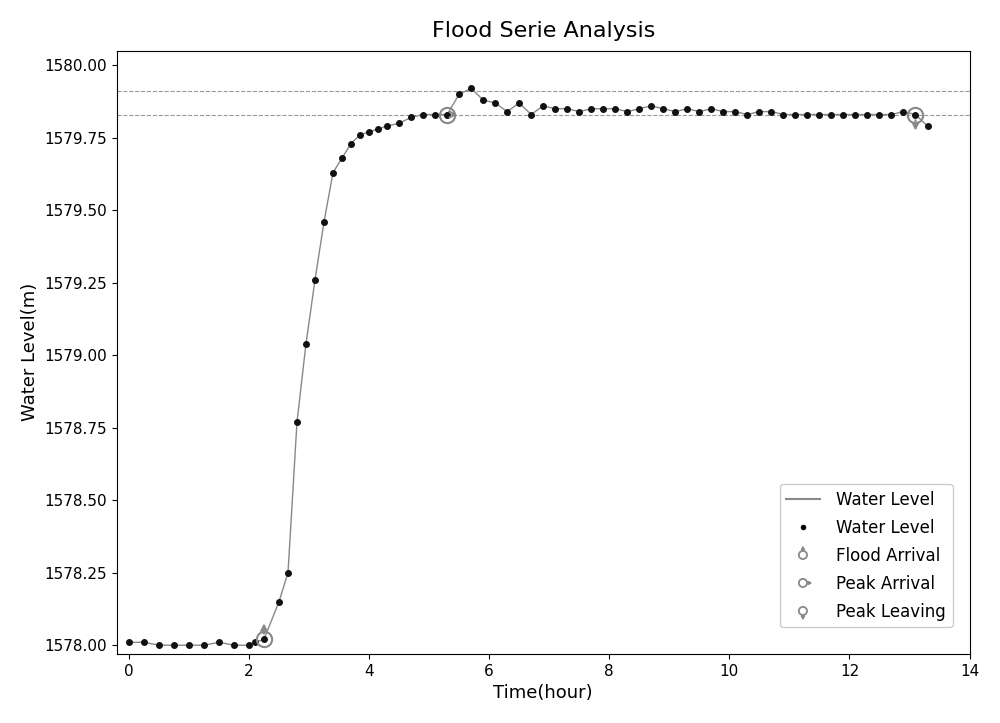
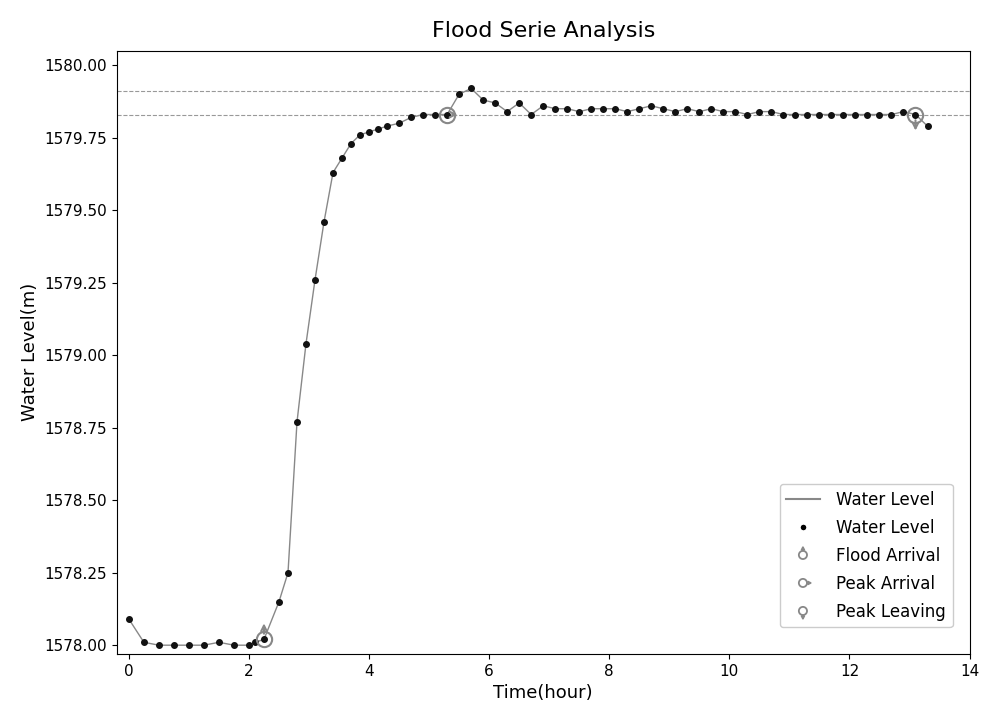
0: 1578.01 -> 1578.09
